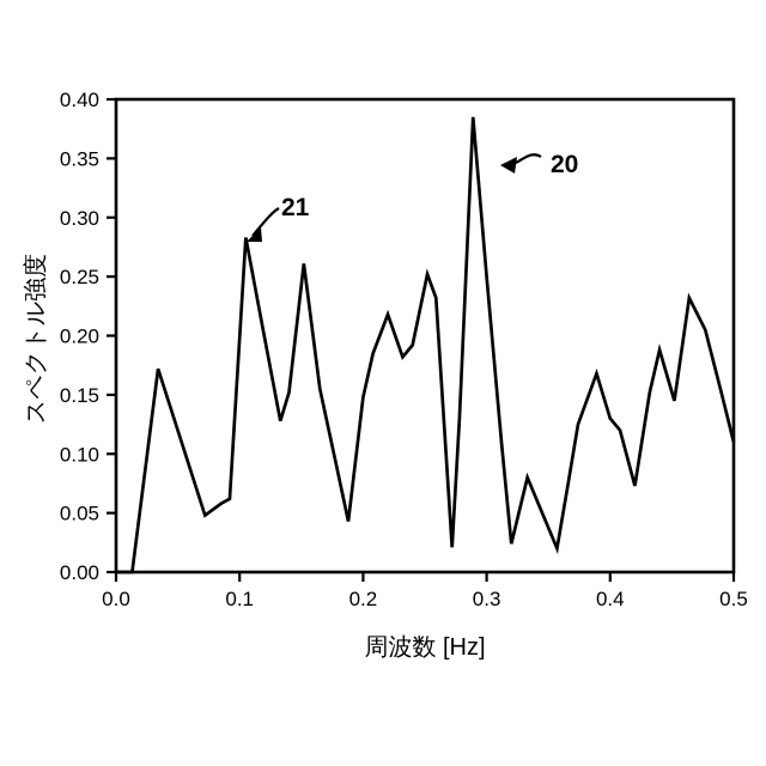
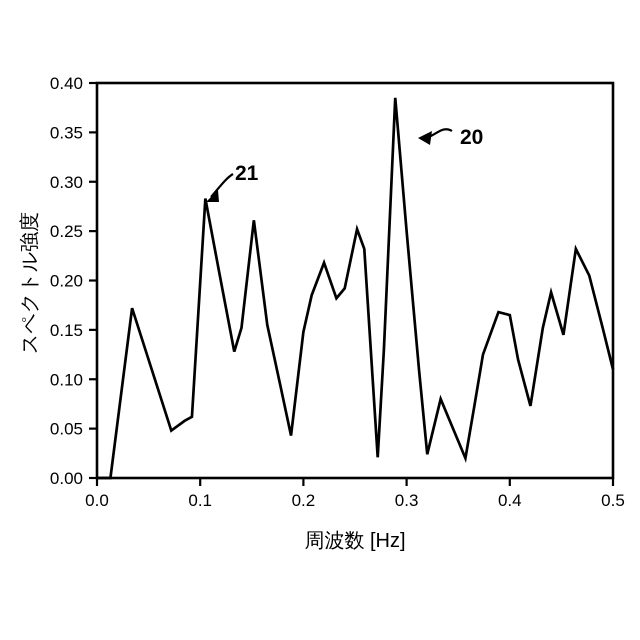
0.4: 0.13 -> 0.17
